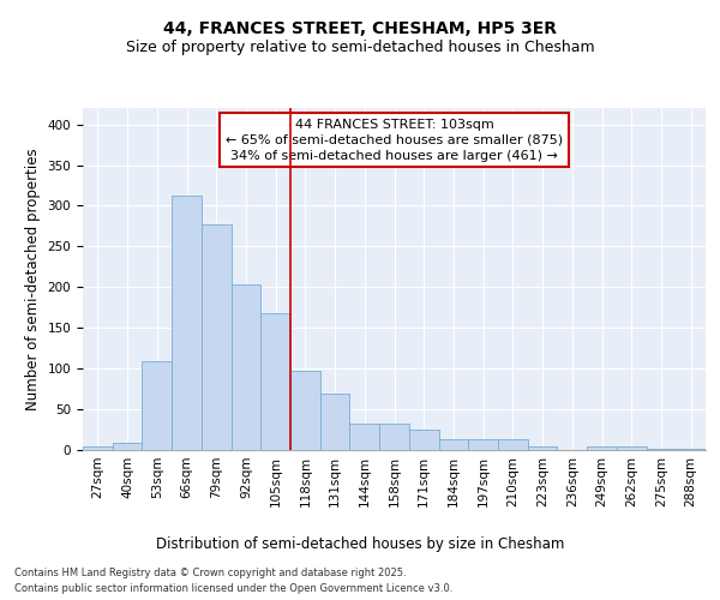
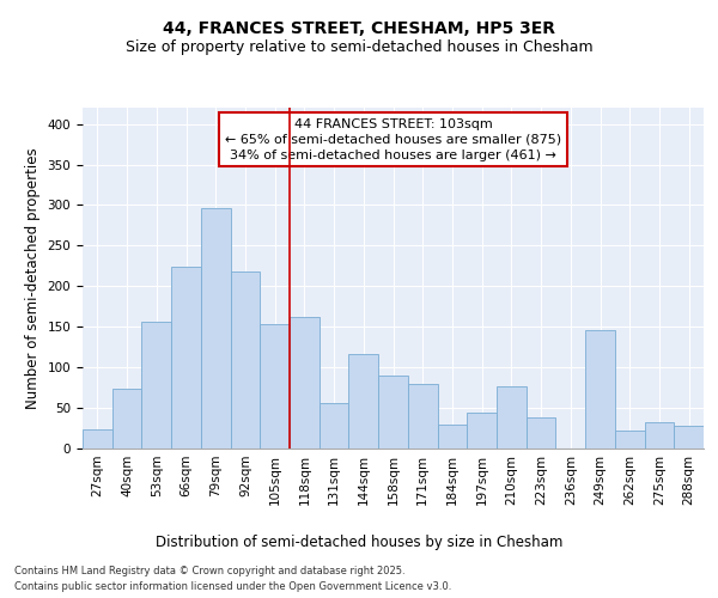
27sqm: 5 -> 24
40sqm: 9 -> 74
53sqm: 109 -> 156
66sqm: 312 -> 224
79sqm: 277 -> 296
92sqm: 204 -> 218
105sqm: 168 -> 154
118sqm: 97 -> 162
131sqm: 70 -> 56
144sqm: 33 -> 116
158sqm: 33 -> 90
171sqm: 25 -> 80
184sqm: 14 -> 30
197sqm: 13 -> 44
210sqm: 13 -> 76
223sqm: 4 -> 38
249sqm: 5 -> 146
262sqm: 5 -> 22
275sqm: 2 -> 32
288sqm: 1 -> 28
